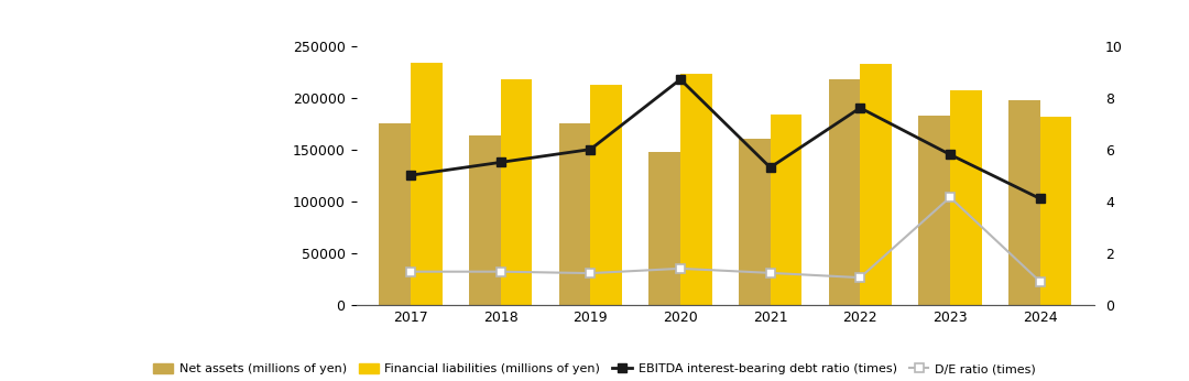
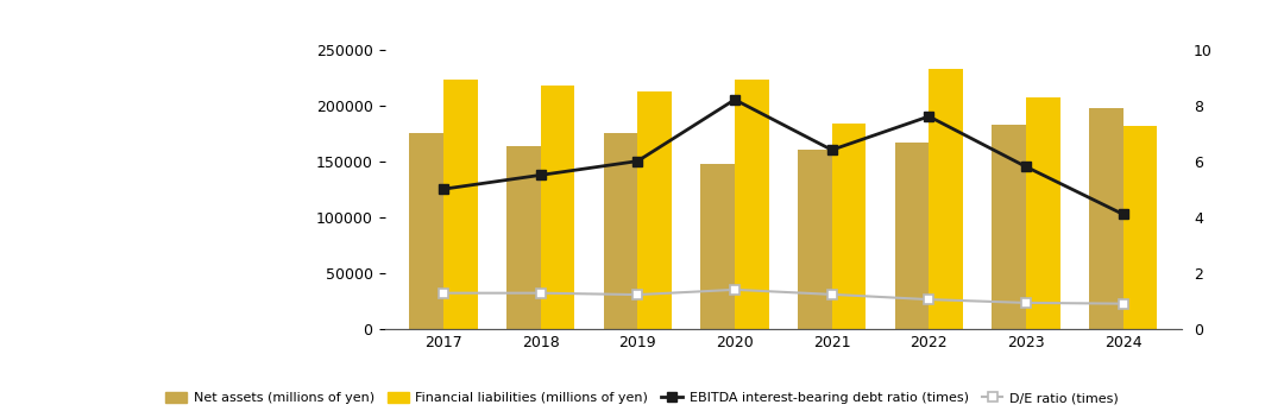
Financial liabilities (millions of yen)/2017: 234000 -> 223000
EBITDA interest-bearing debt ratio (times)/2020: 8.7 -> 8.2
EBITDA interest-bearing debt ratio (times)/2021: 5.3 -> 6.4
Net assets (millions of yen)/2022: 218000 -> 167000
D/E ratio (times)/2023: 4.15 -> 0.93
